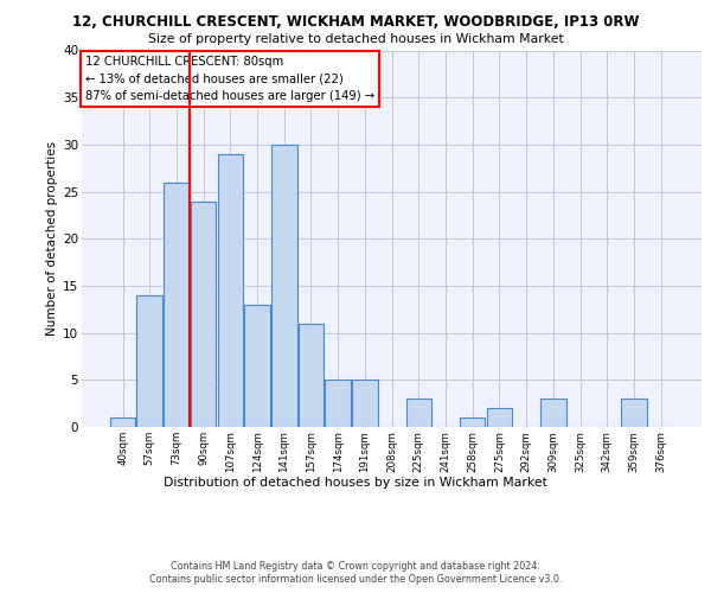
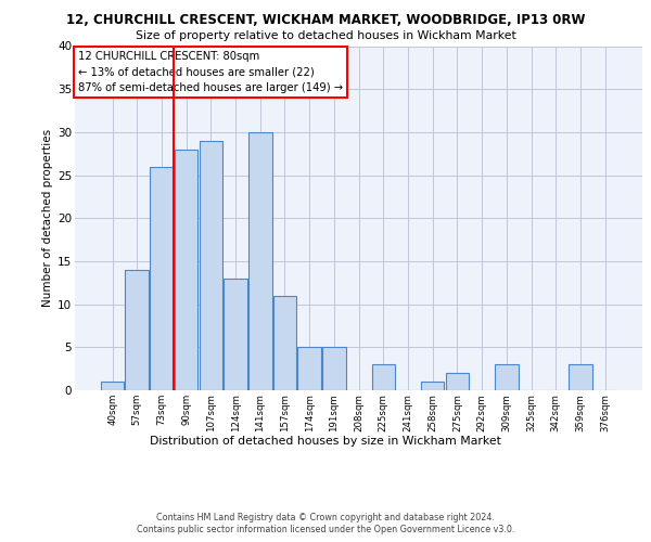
90sqm: 24 -> 28
